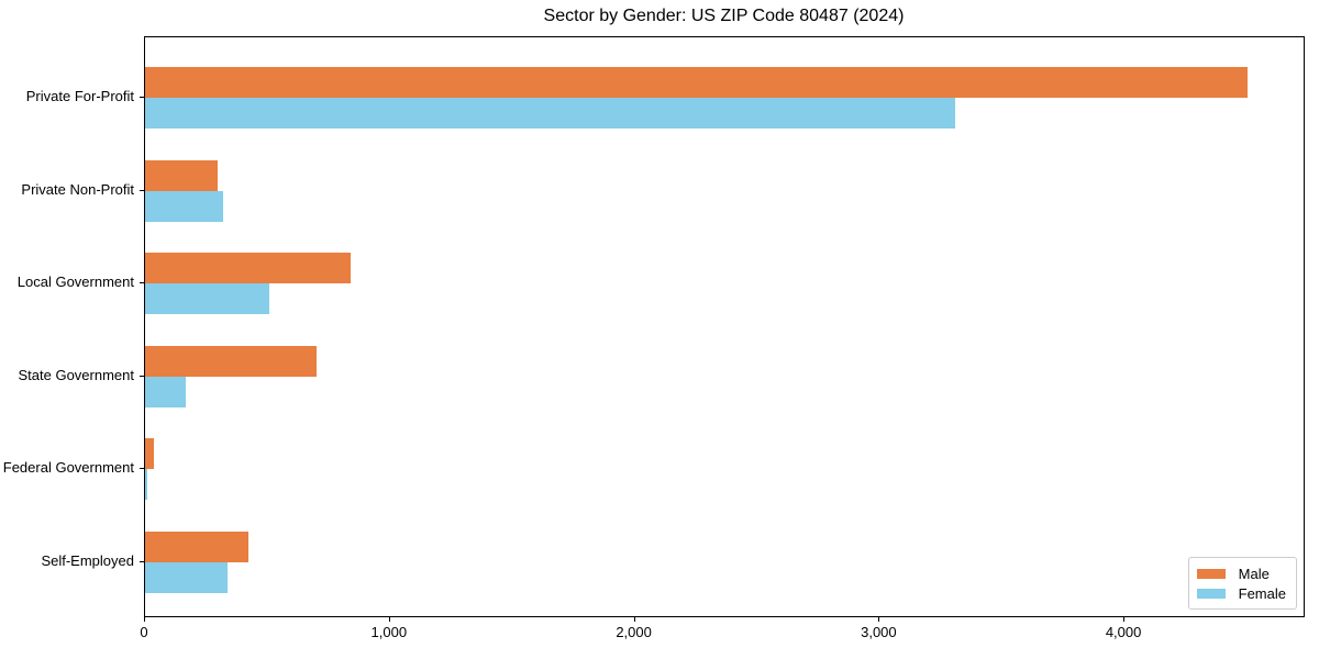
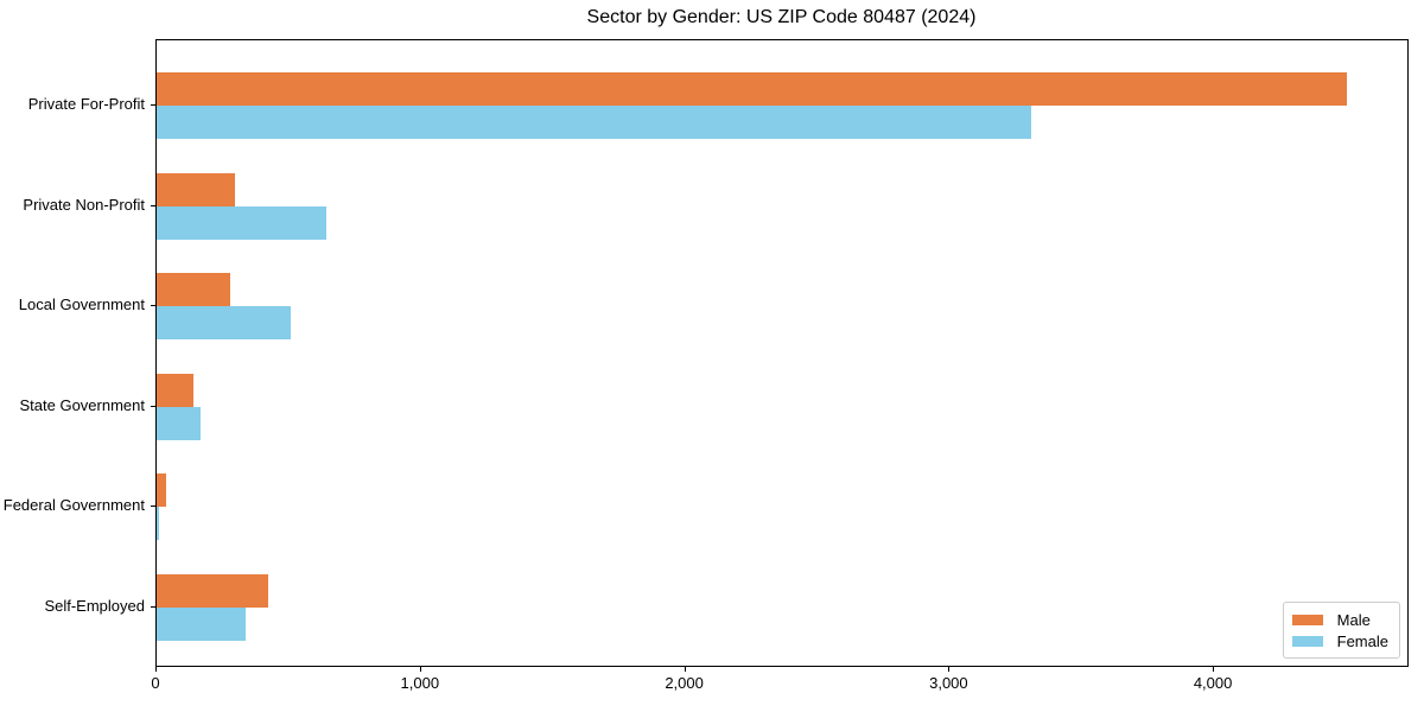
Female/Private Non-Profit: 320 -> 640
Male/Local Government: 840 -> 280
Male/State Government: 700 -> 140
